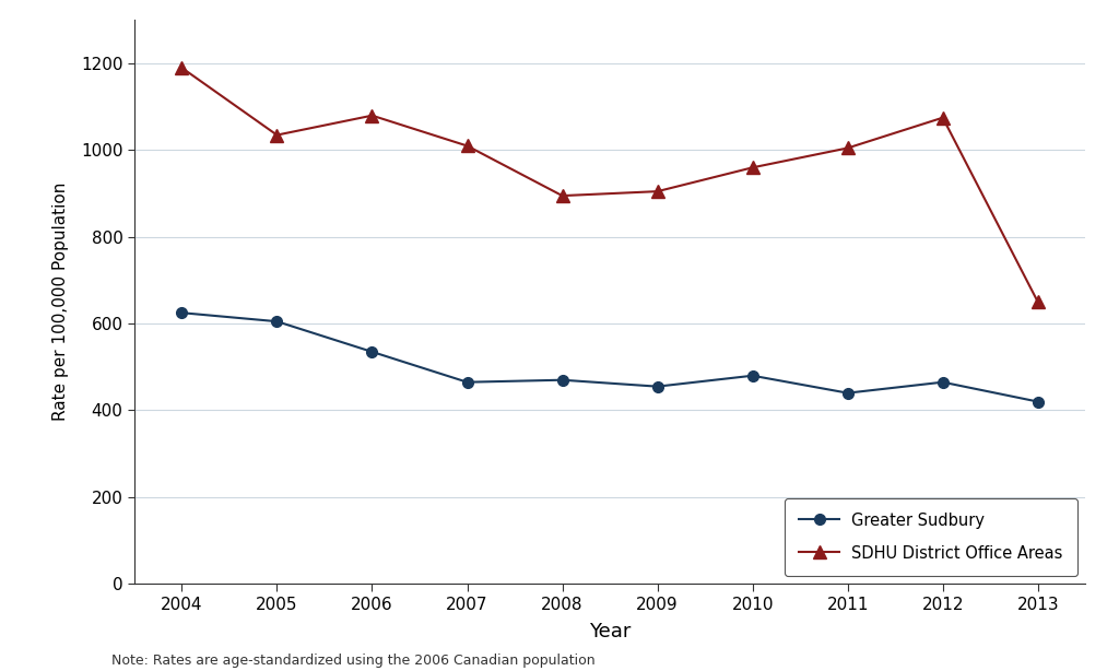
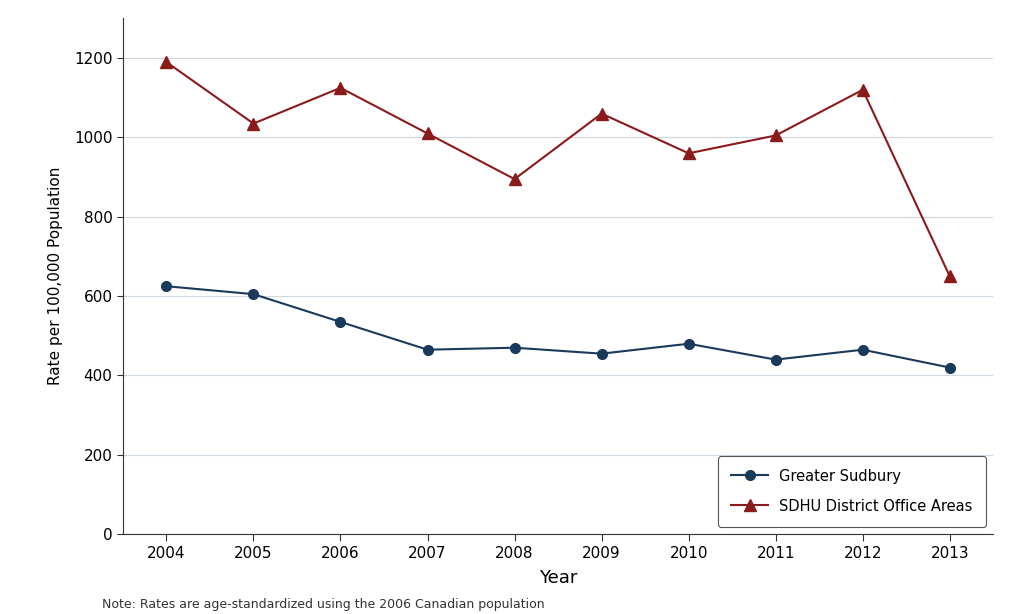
SDHU District Office Areas/2006: 1080 -> 1125
SDHU District Office Areas/2009: 905 -> 1060
SDHU District Office Areas/2012: 1075 -> 1120
